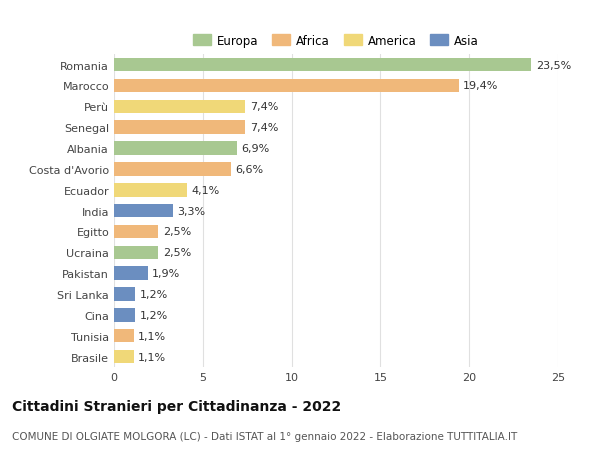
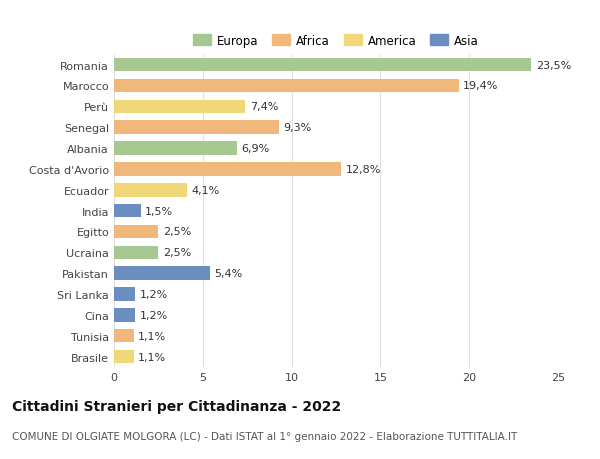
Senegal: 7,4% -> 9,3%
Costa d'Avorio: 6,6% -> 12,8%
India: 3,3% -> 1,5%
Pakistan: 1,9% -> 5,4%
